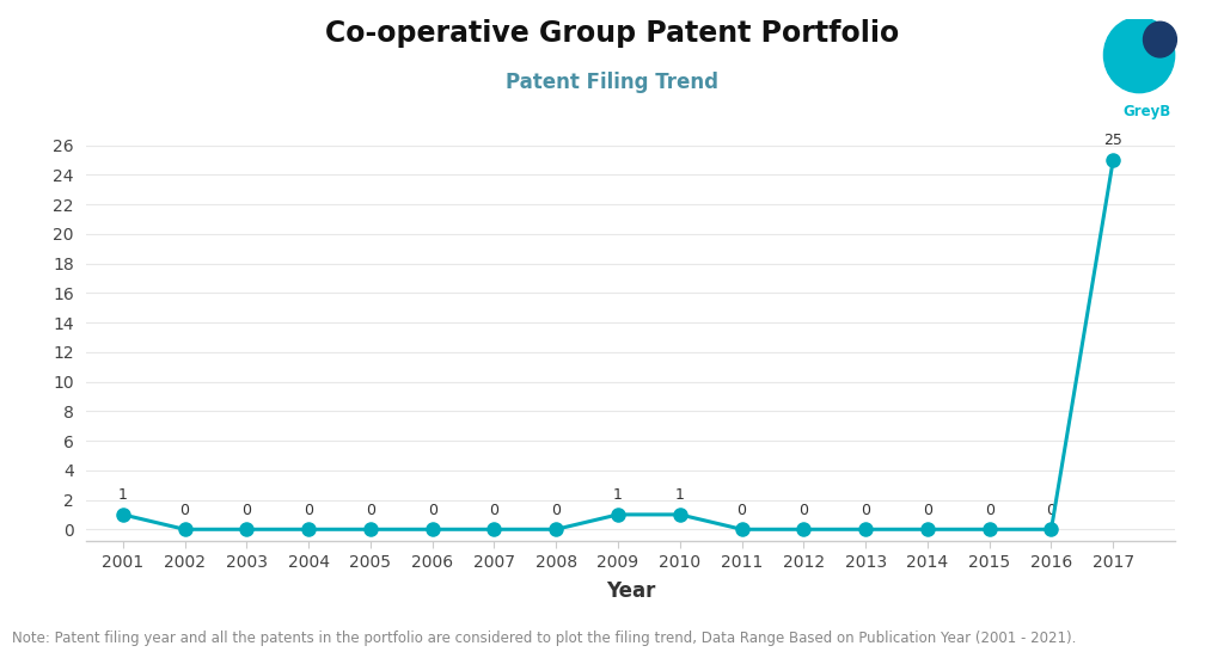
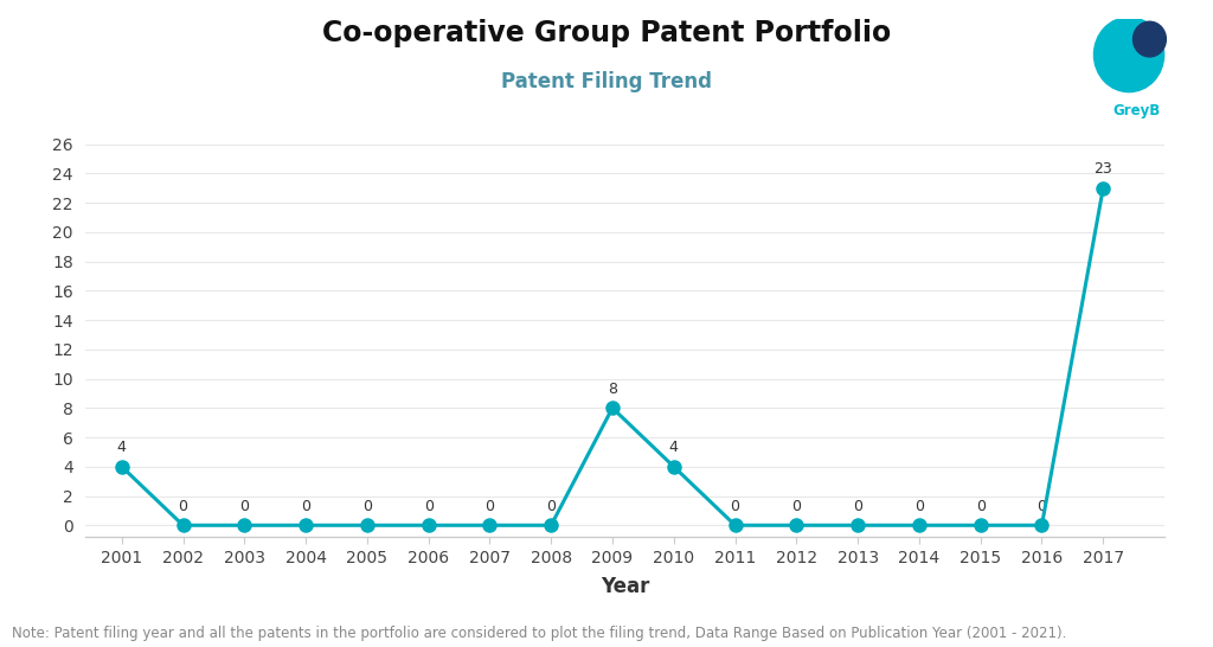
2001: 1 -> 4
2009: 1 -> 8
2010: 1 -> 4
2017: 25 -> 23
